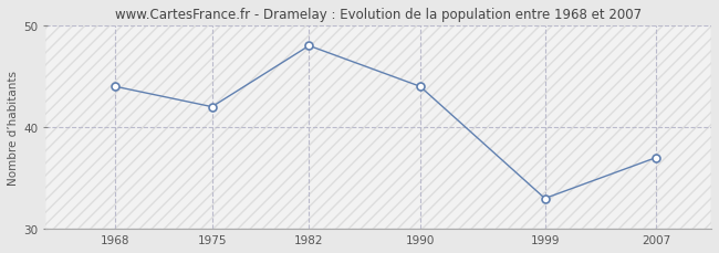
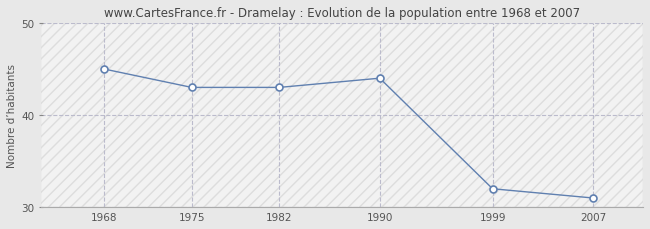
1968: 44 -> 45
1975: 42 -> 43
1982: 48 -> 43
1999: 33 -> 32
2007: 37 -> 31
